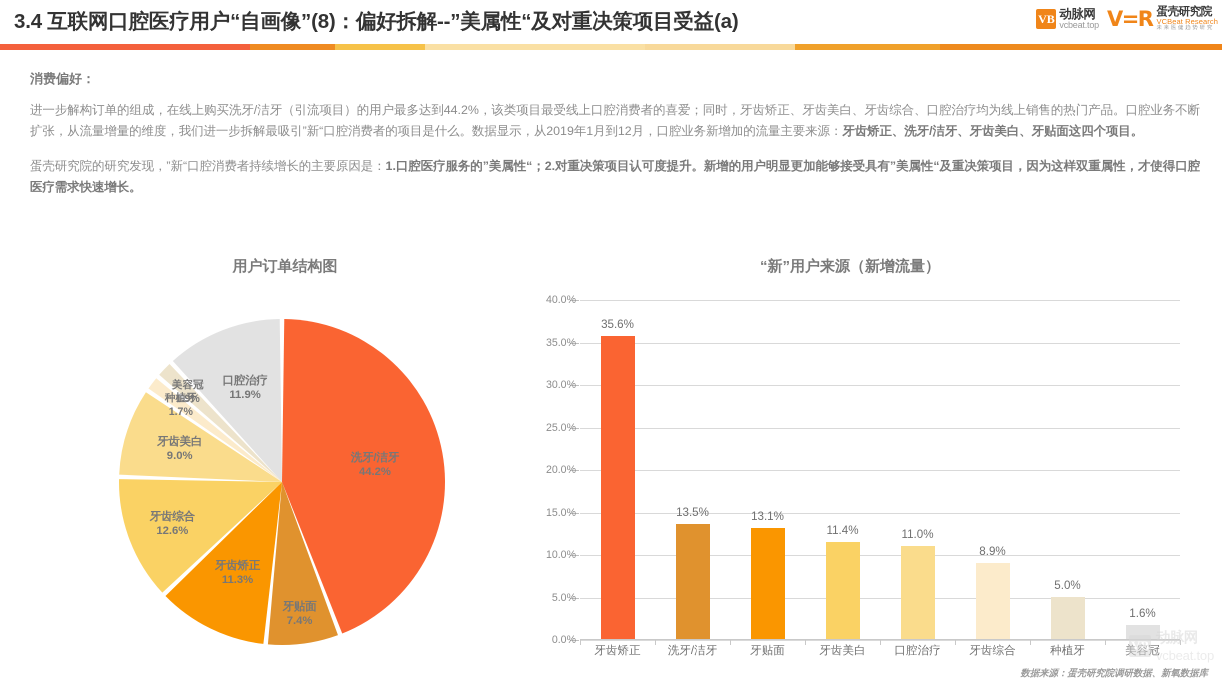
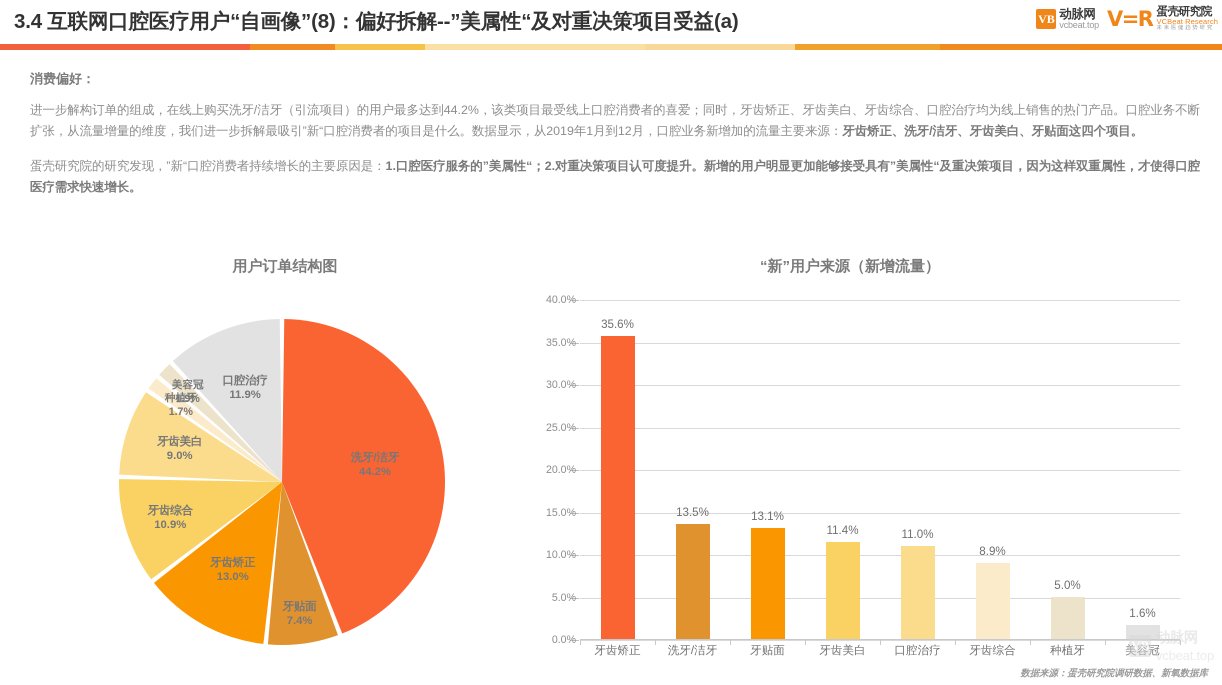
用户订单结构图/牙齿矫正: 11.3% -> 13.0%
用户订单结构图/牙齿综合: 12.6% -> 10.9%
